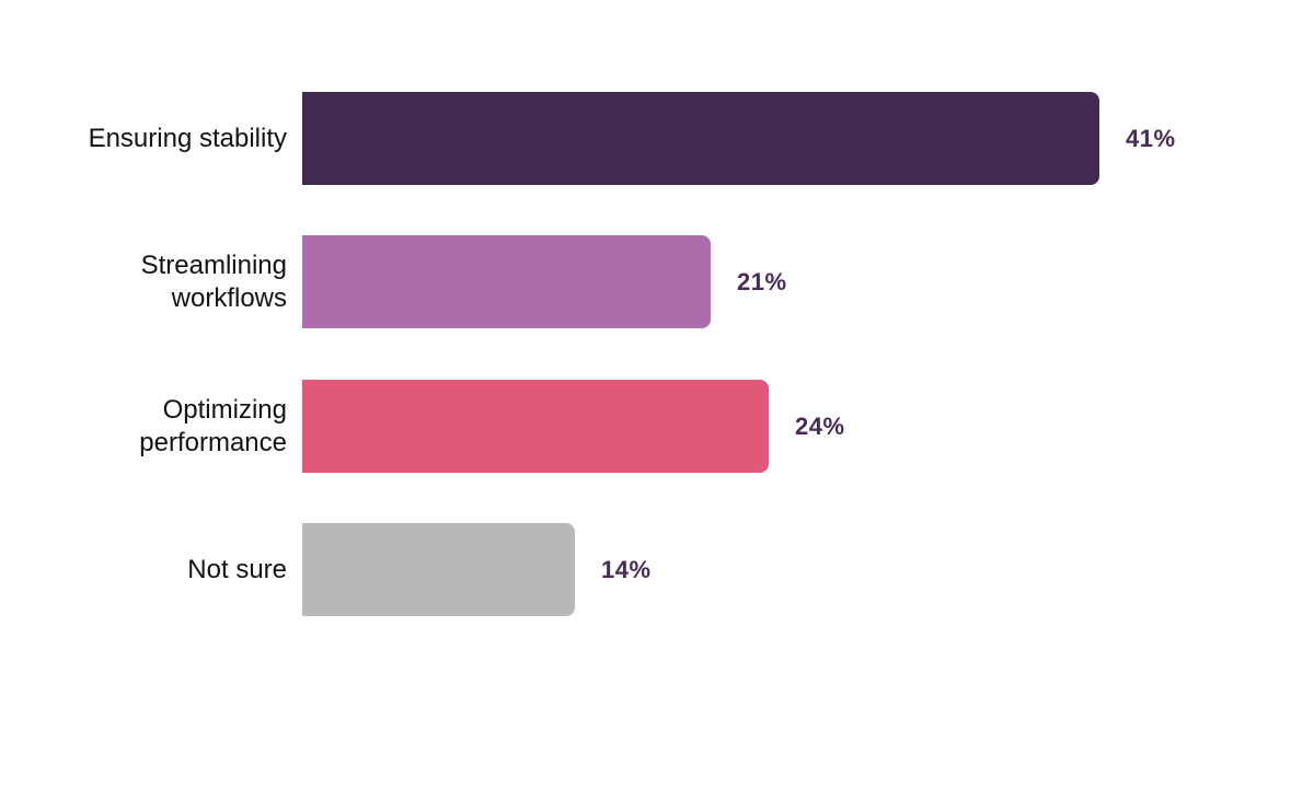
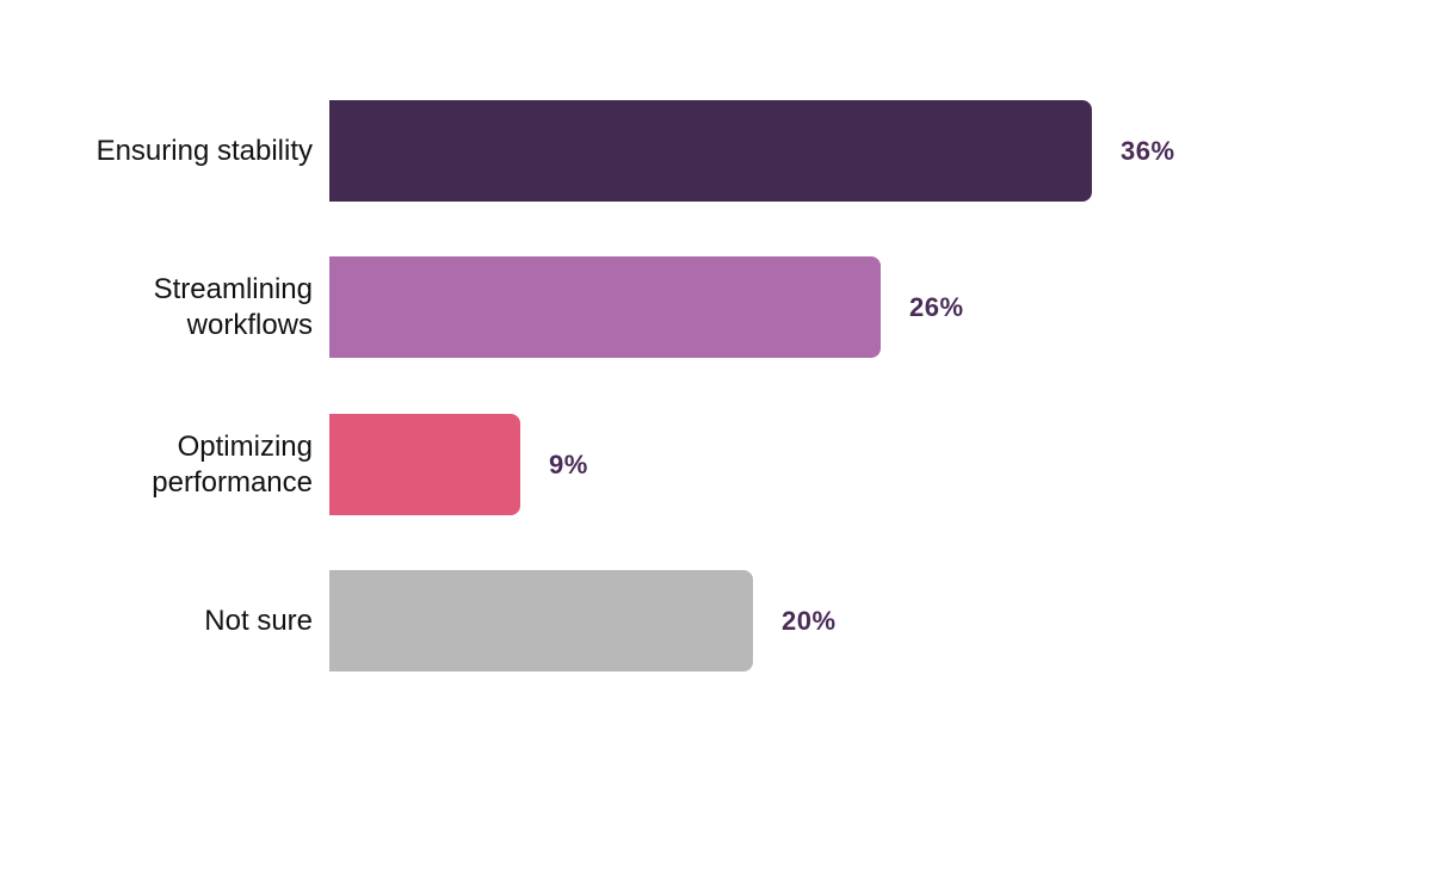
Ensuring stability: 41% -> 36%
Streamlining workflows: 21% -> 26%
Optimizing performance: 24% -> 9%
Not sure: 14% -> 20%
